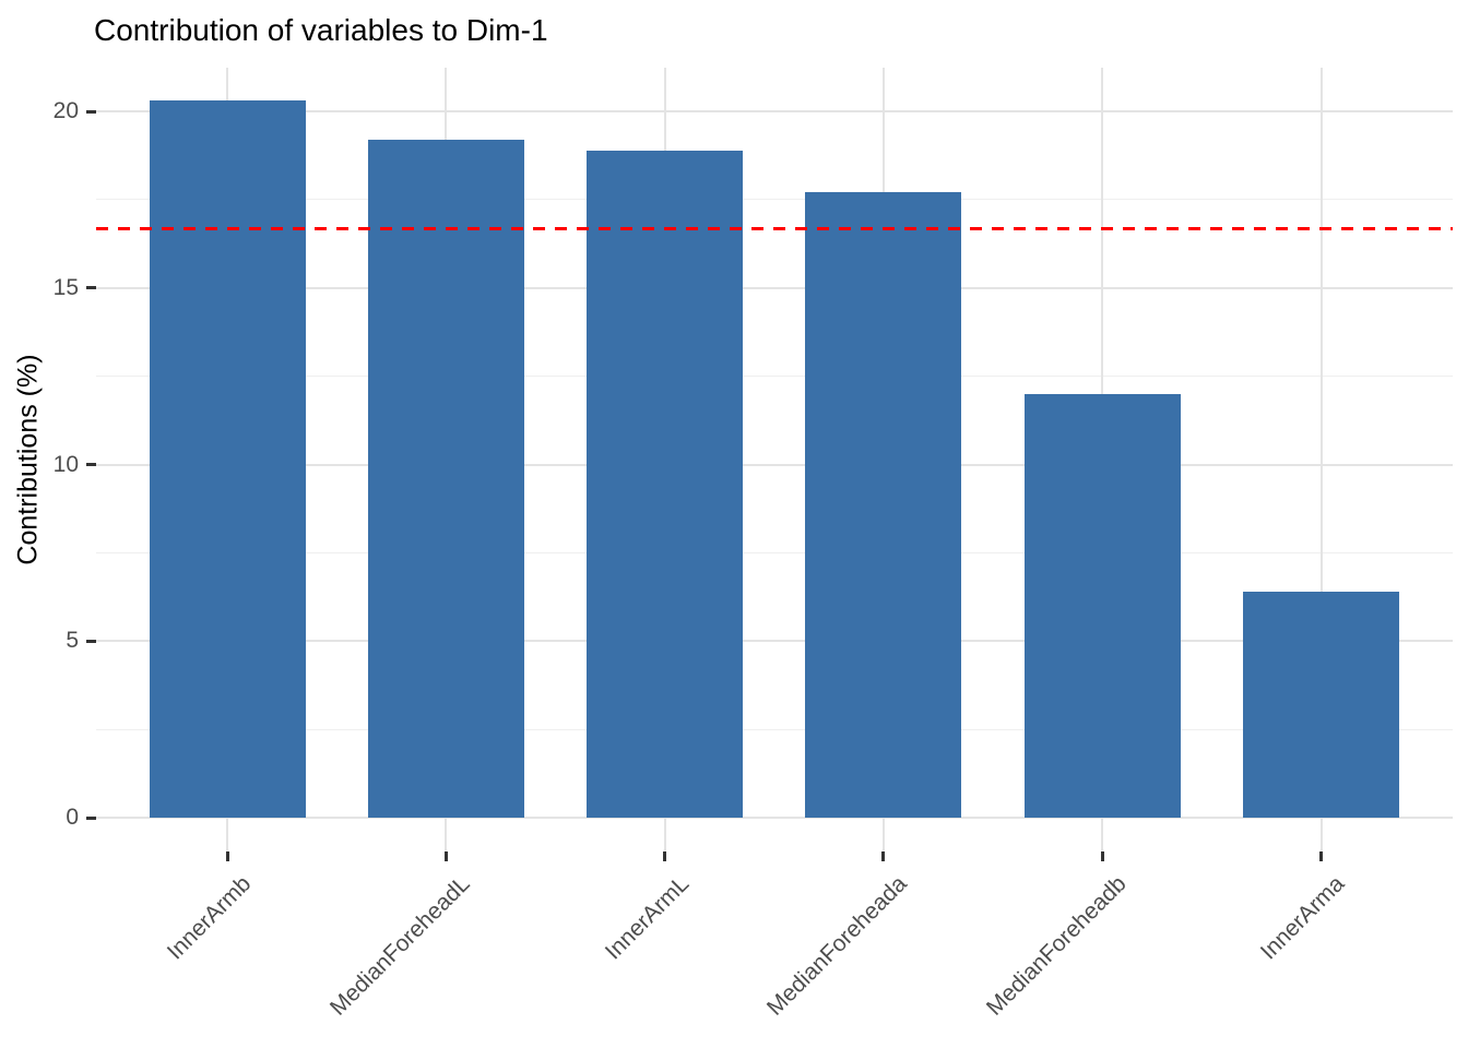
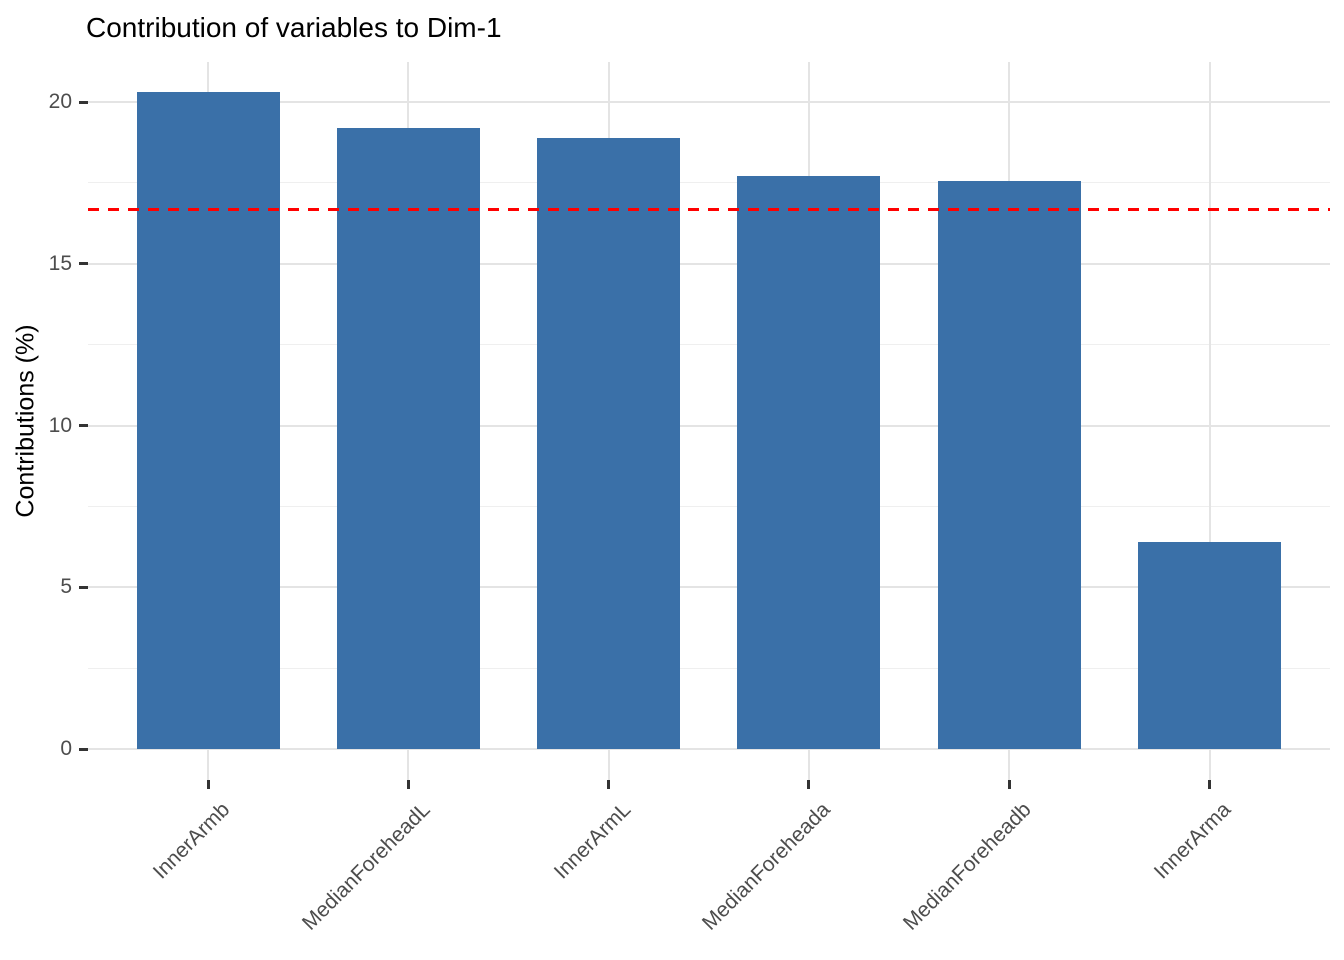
MedianForeheadb: 12.0 -> 17.6
